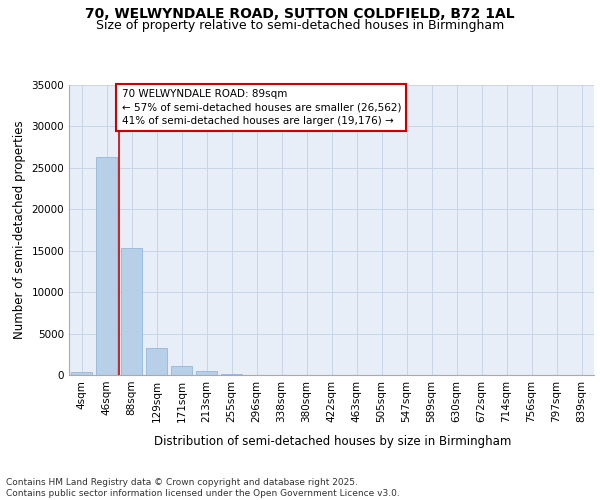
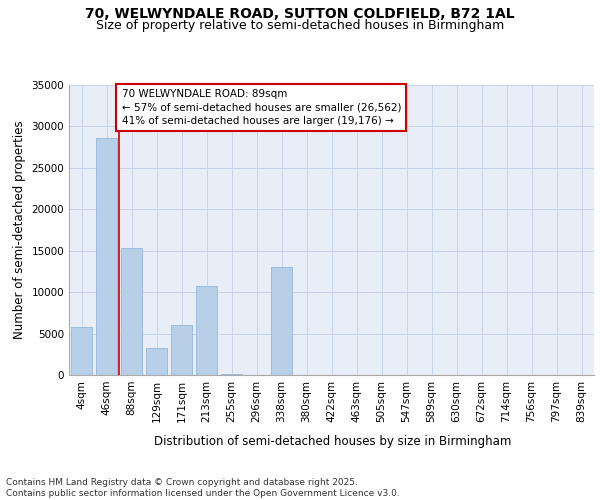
4sqm: 400 -> 5800
46sqm: 26300 -> 28600
171sqm: 1000 -> 6000
213sqm: 400 -> 10800
338sqm: 0 -> 13000
